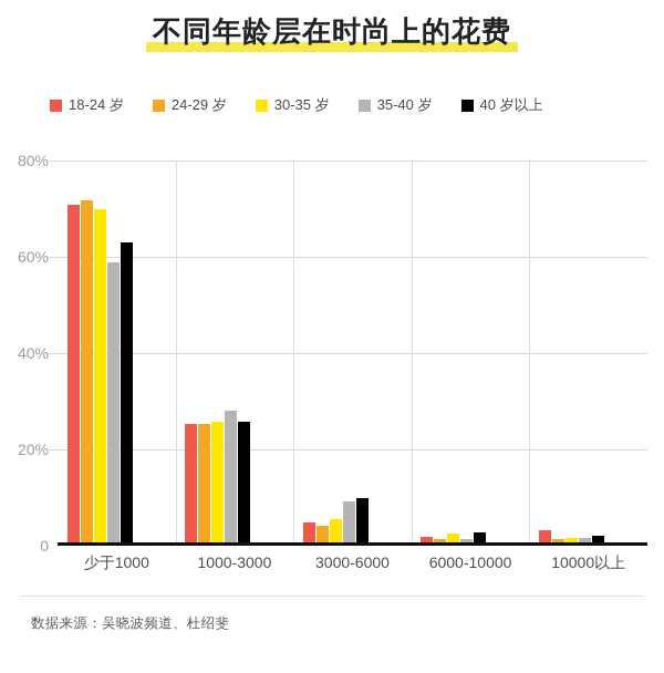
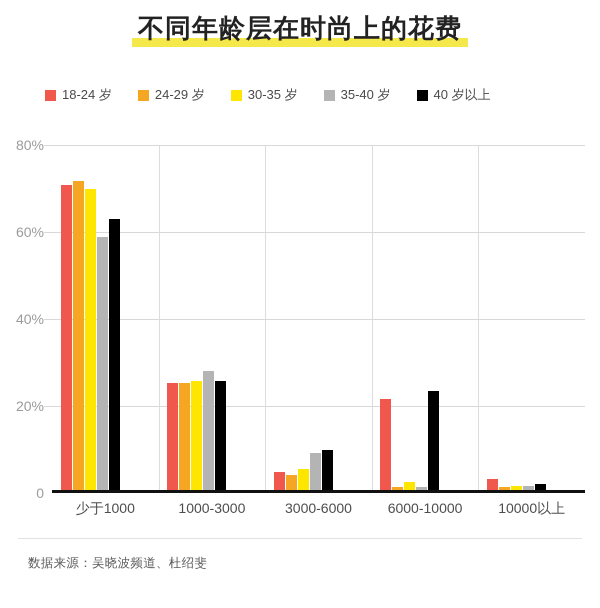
18-24 岁/6000-10000: 1% -> 21%
40 岁以上/6000-10000: 2% -> 23%
